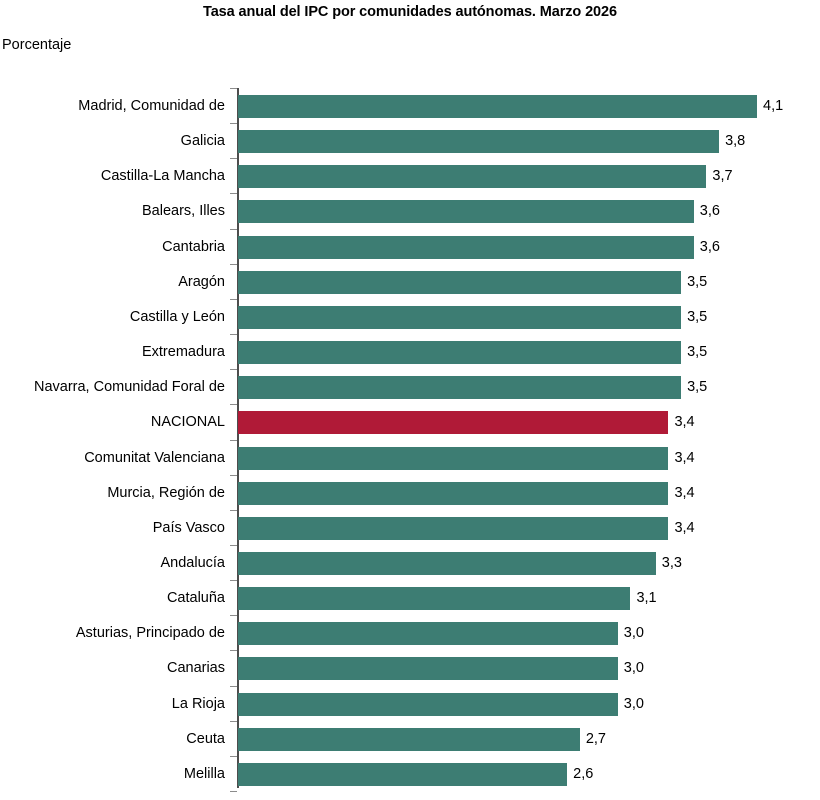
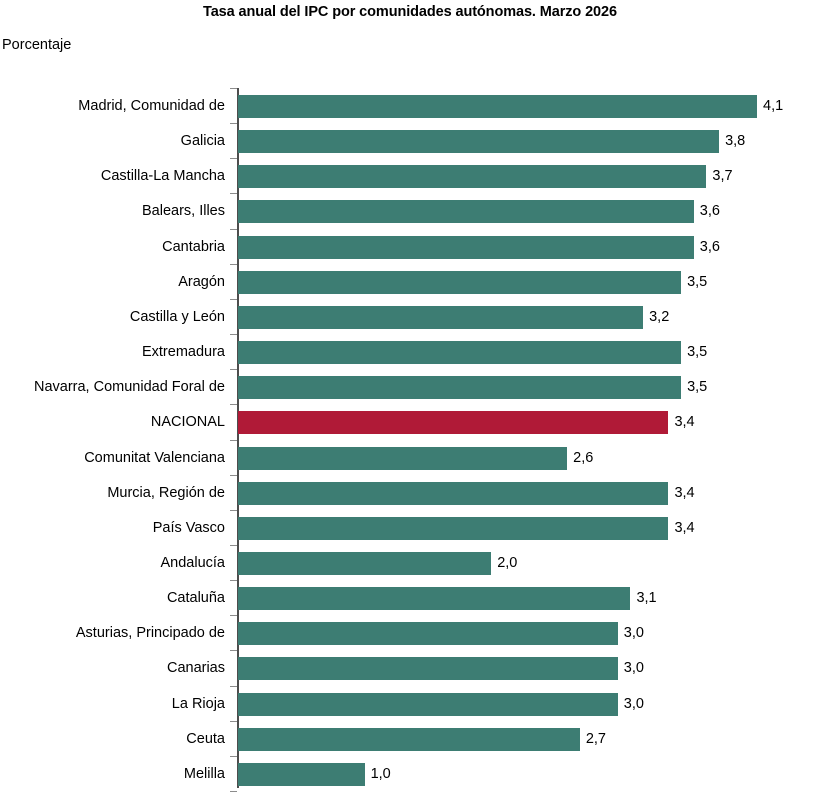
Castilla y León: 3,5 -> 3,2
Comunitat Valenciana: 3,4 -> 2,6
Andalucía: 3,3 -> 2,0
Melilla: 2,6 -> 1,0
